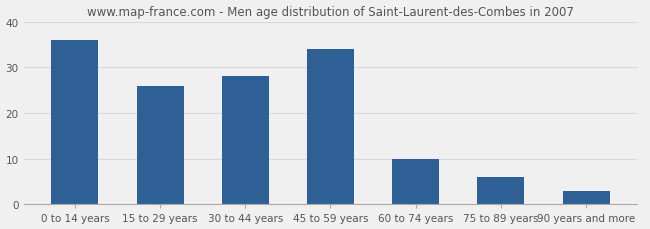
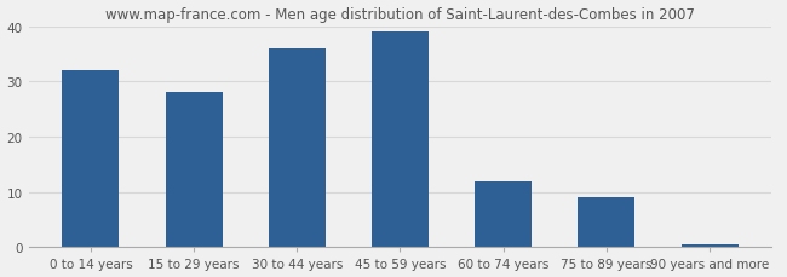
0 to 14 years: 36.0 -> 32.0
15 to 29 years: 26.0 -> 28.0
30 to 44 years: 28.0 -> 36.0
45 to 59 years: 34.0 -> 39.0
60 to 74 years: 10.0 -> 12.0
75 to 89 years: 6.0 -> 9.0
90 years and more: 3.0 -> 0.5
